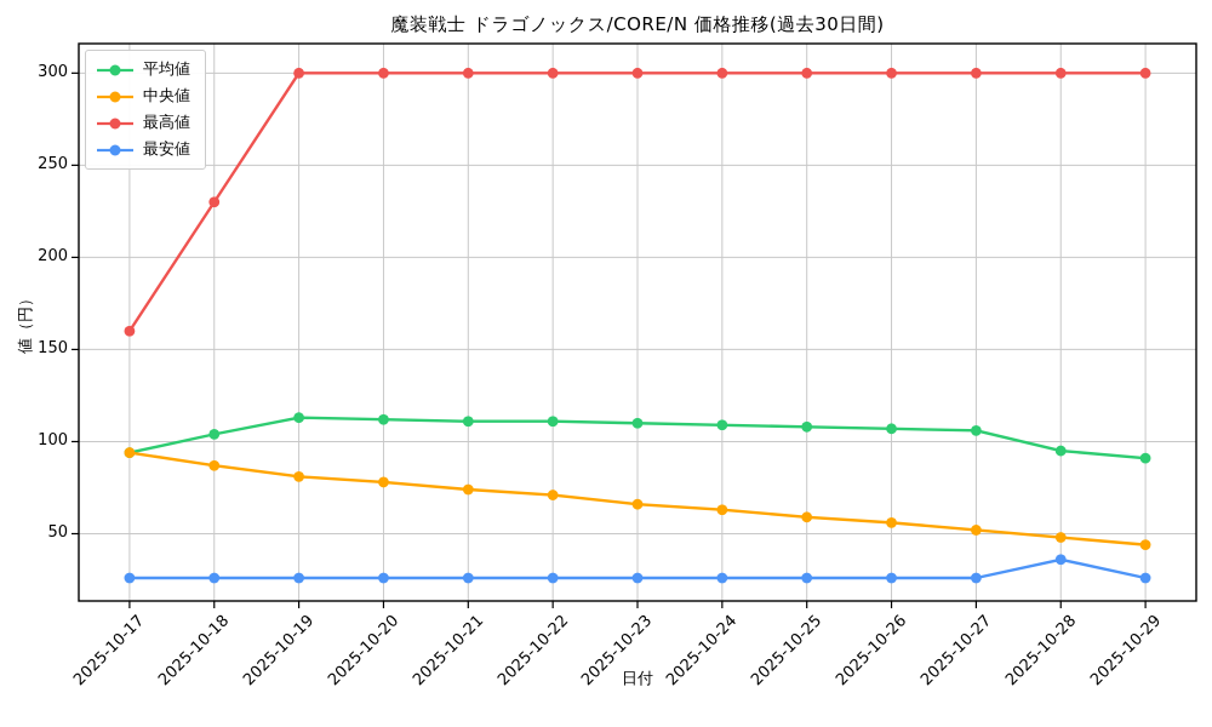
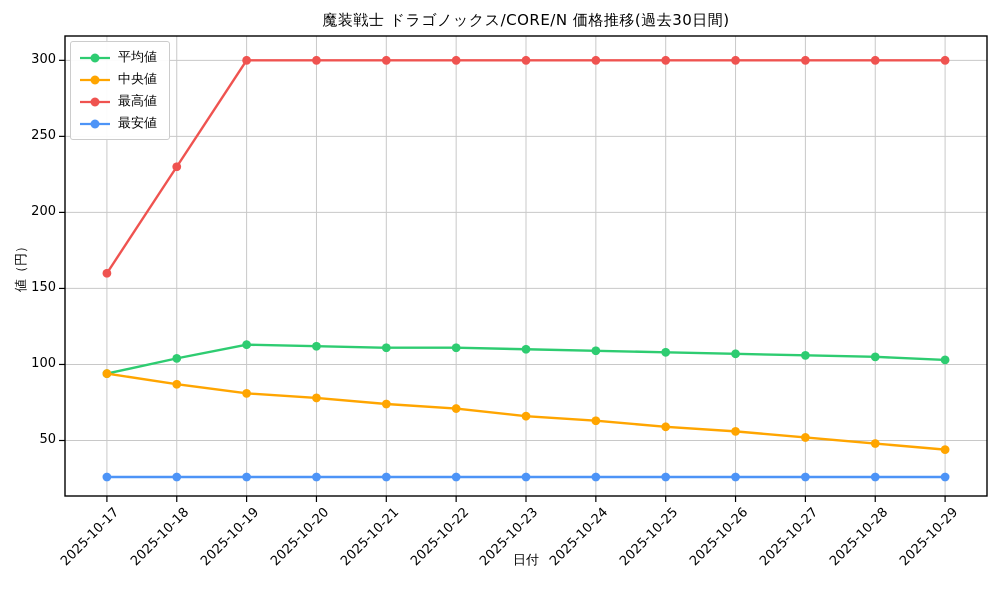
平均値/2025-10-28: 95 -> 105
最安値/2025-10-28: 36 -> 26
平均値/2025-10-29: 91 -> 103
